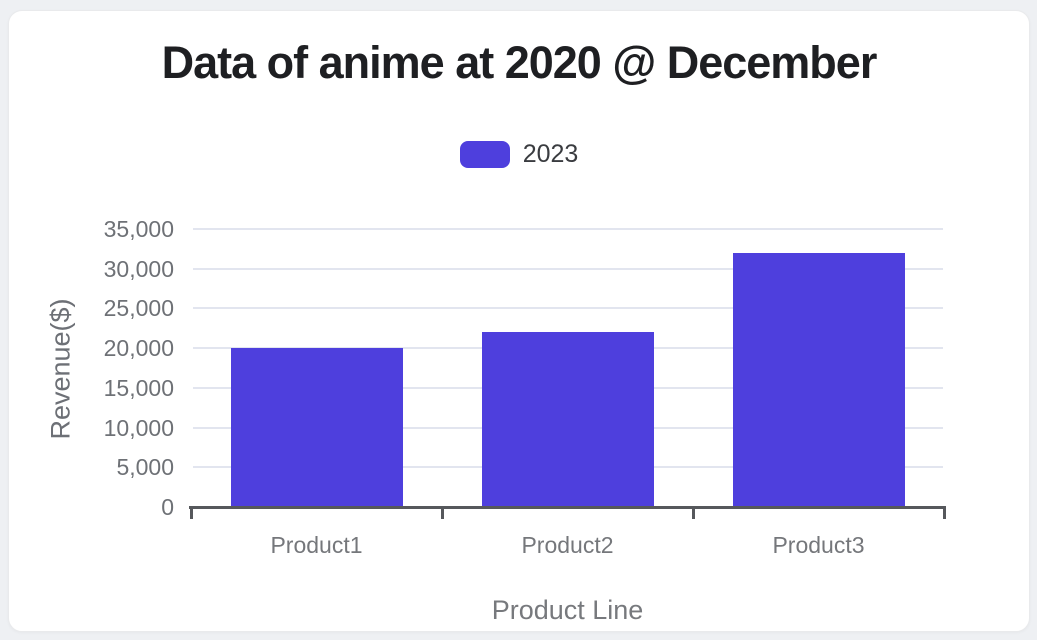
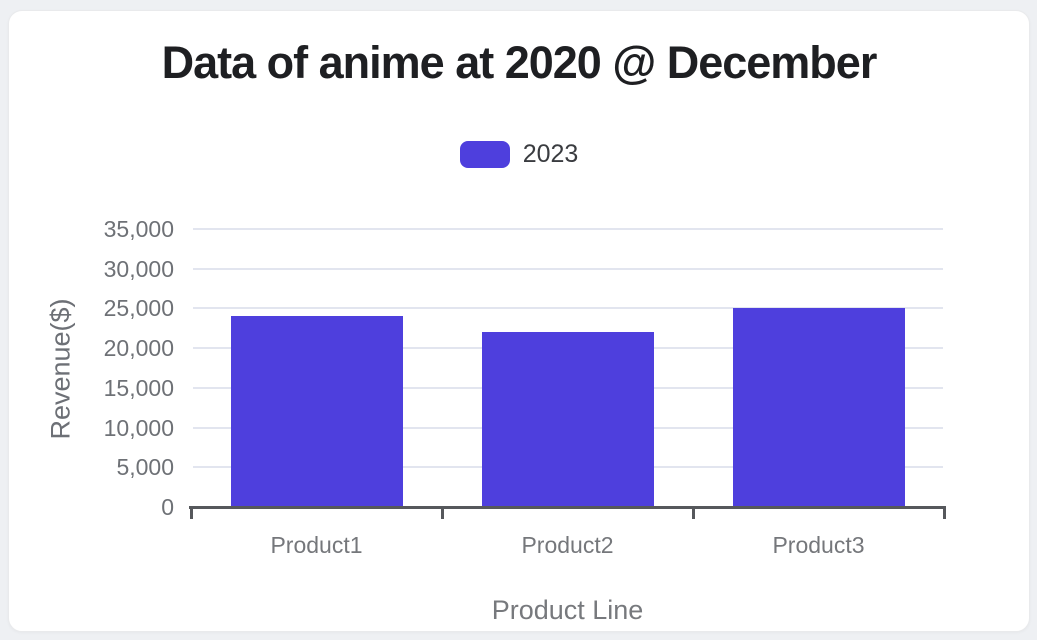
Product1: 20000 -> 24000
Product3: 32000 -> 25000
